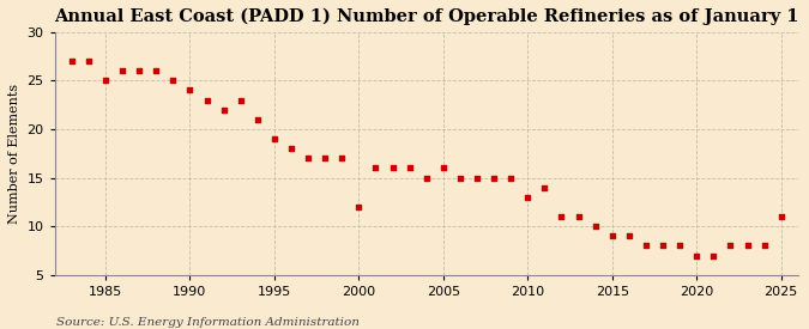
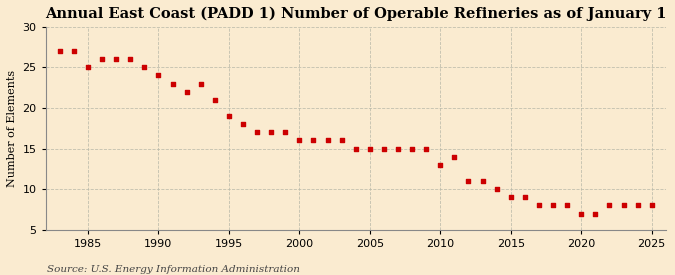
2000: 12 -> 16
2005: 16 -> 15
2025: 11 -> 8
